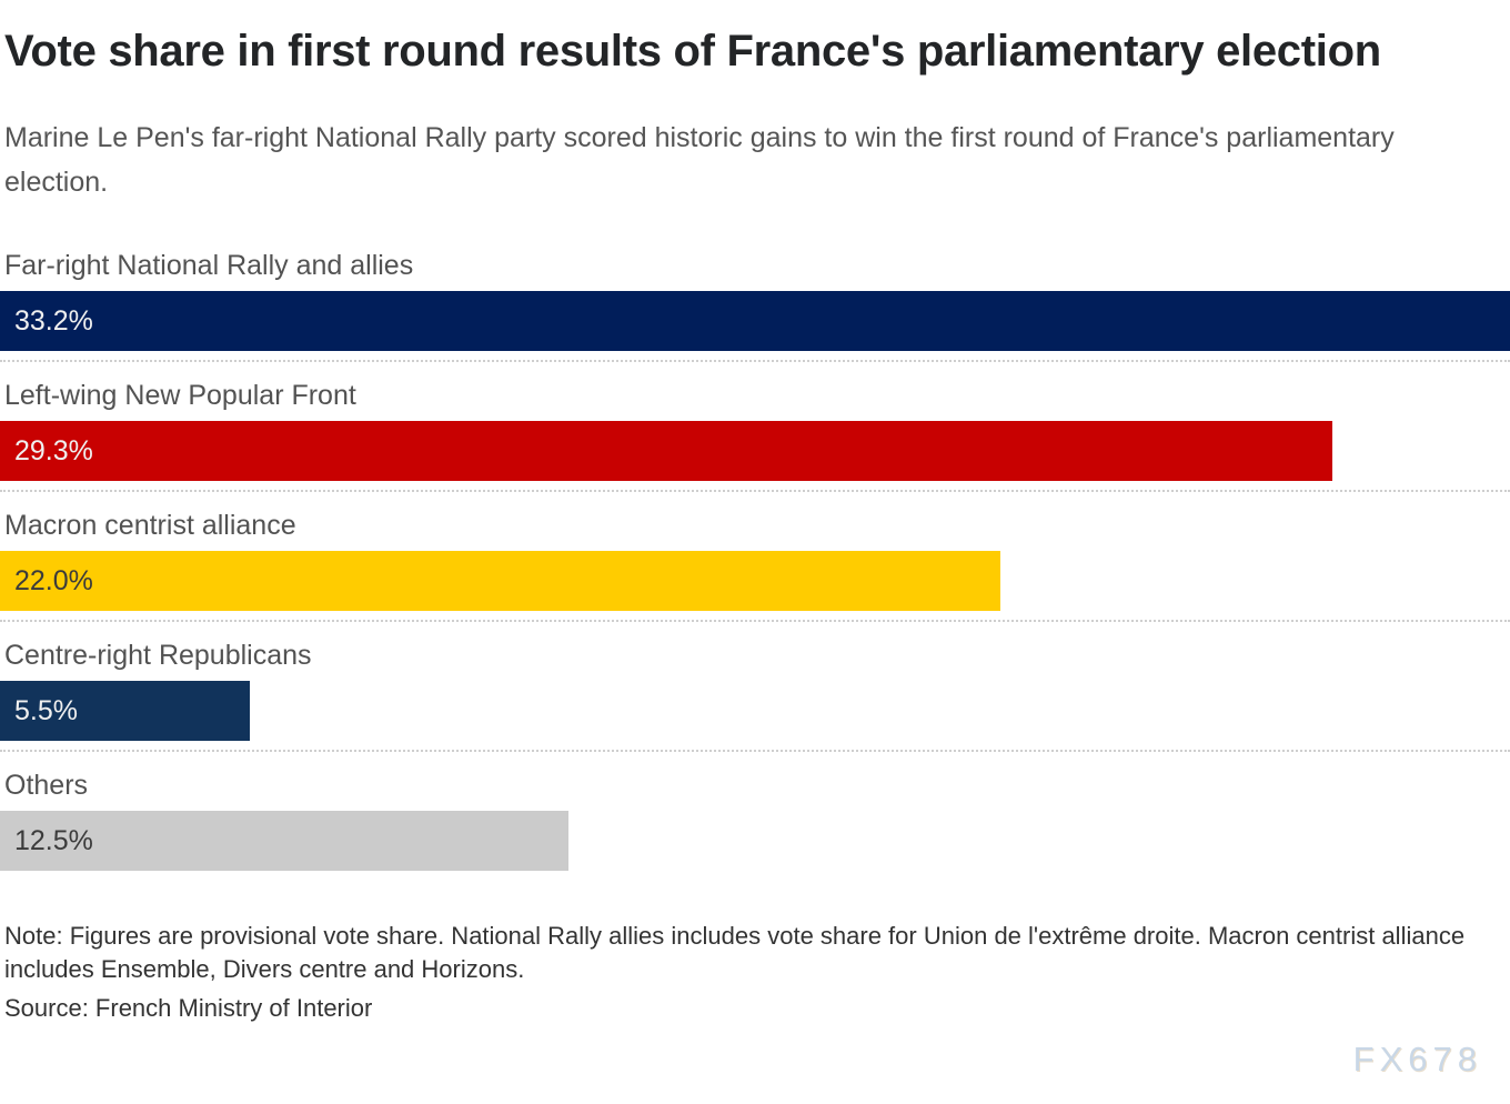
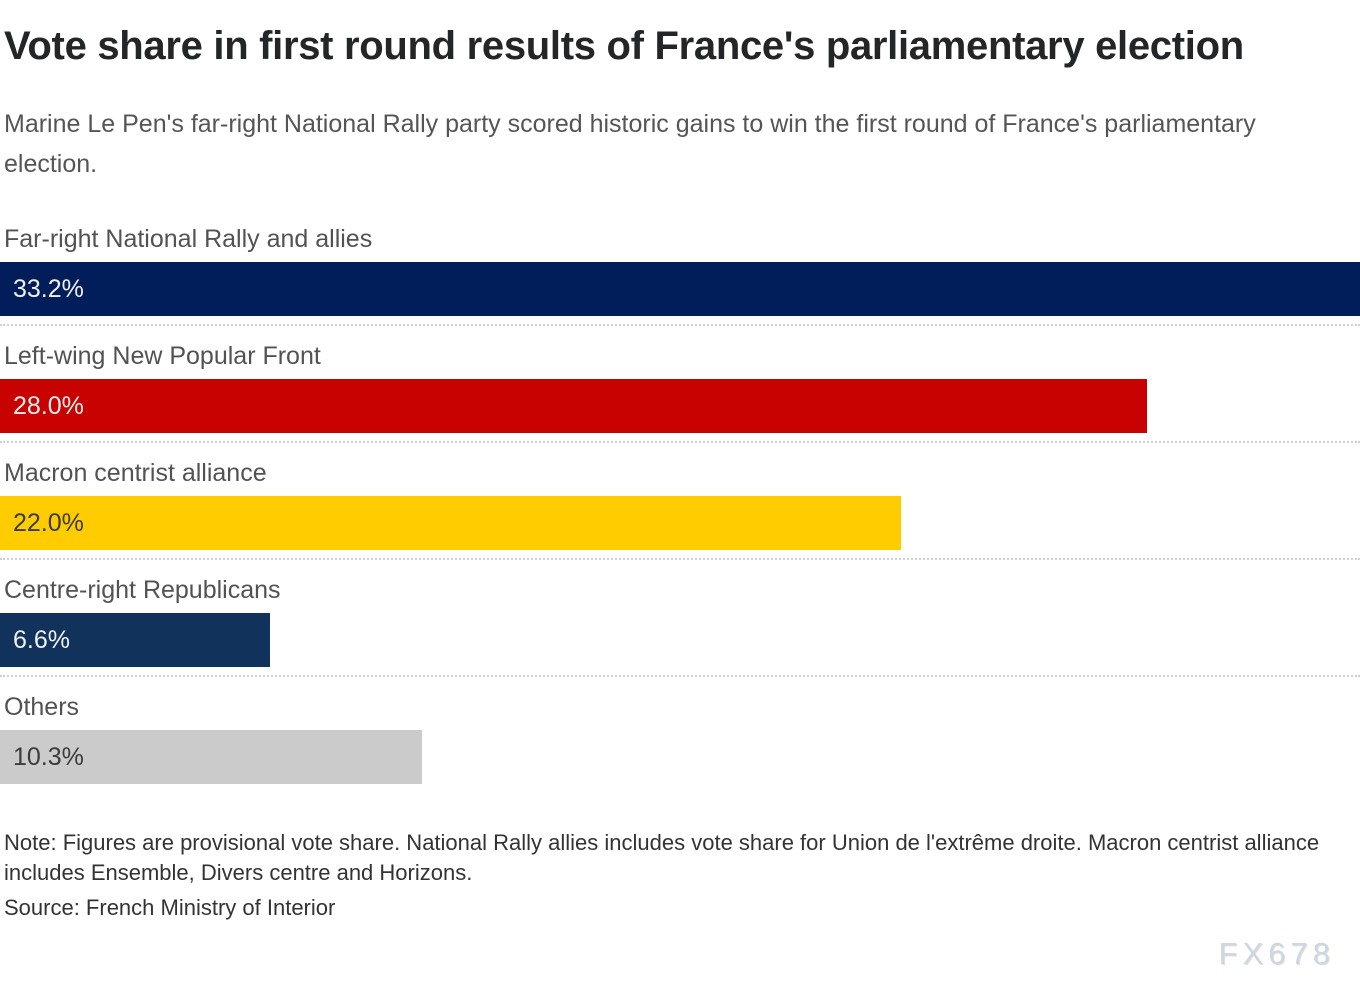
Left-wing New Popular Front: 29.3% -> 28.0%
Centre-right Republicans: 5.5% -> 6.6%
Others: 12.5% -> 10.3%
